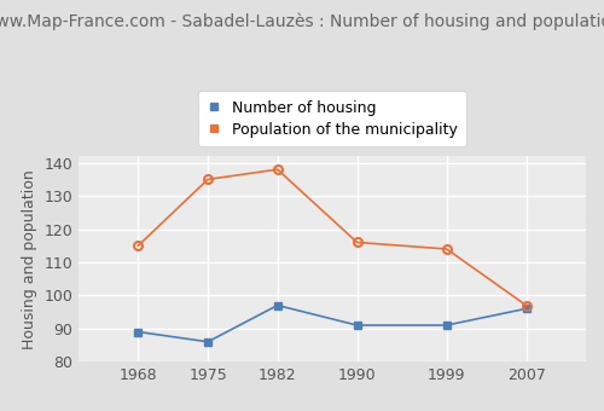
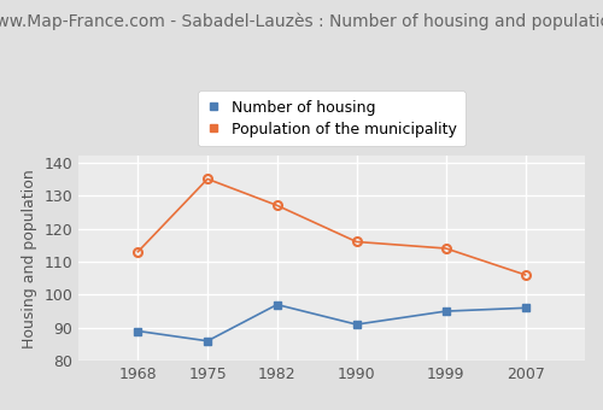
Population of the municipality/1968: 115 -> 113
Population of the municipality/1982: 138 -> 127
Number of housing/1999: 91 -> 95
Population of the municipality/2007: 97 -> 106
